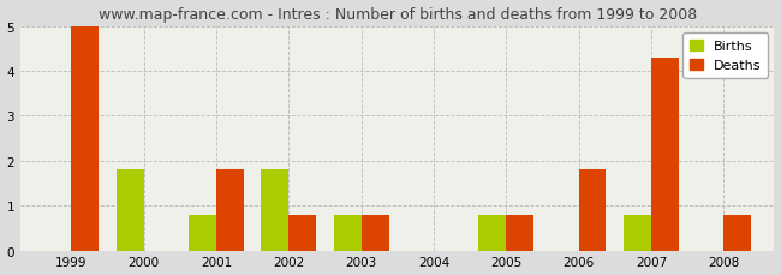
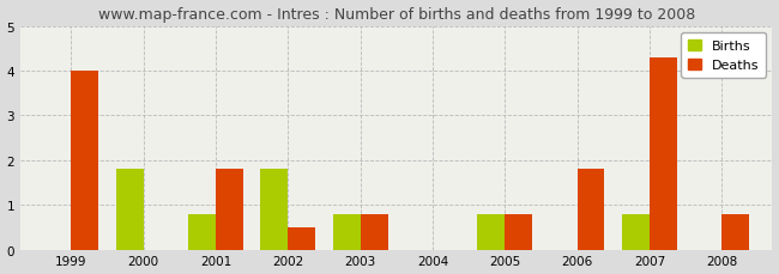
Deaths/1999: 5.0 -> 4.0
Deaths/2002: 0.8 -> 0.5
